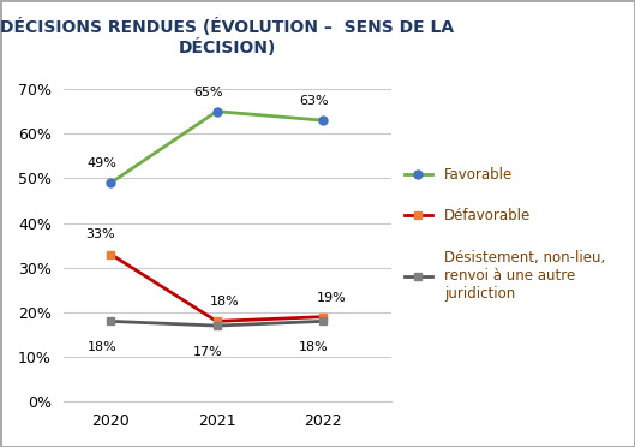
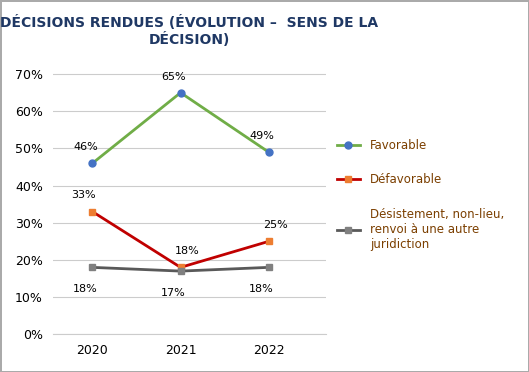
Favorable/2020: 49% -> 46%
Favorable/2022: 63% -> 49%
Défavorable/2022: 19% -> 25%
